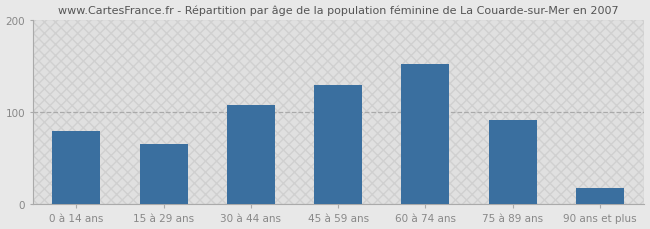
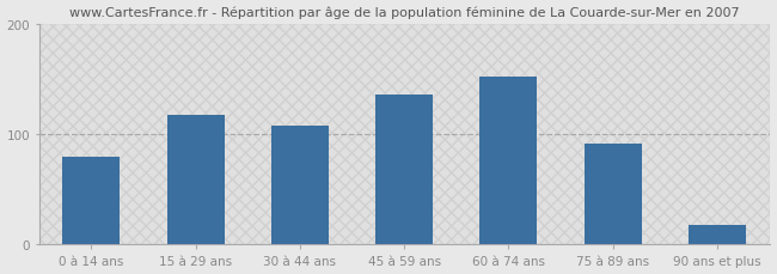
15 à 29 ans: 65 -> 118
45 à 59 ans: 130 -> 136
